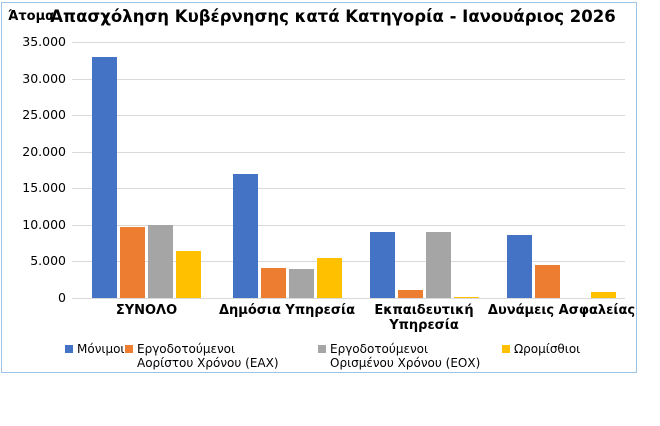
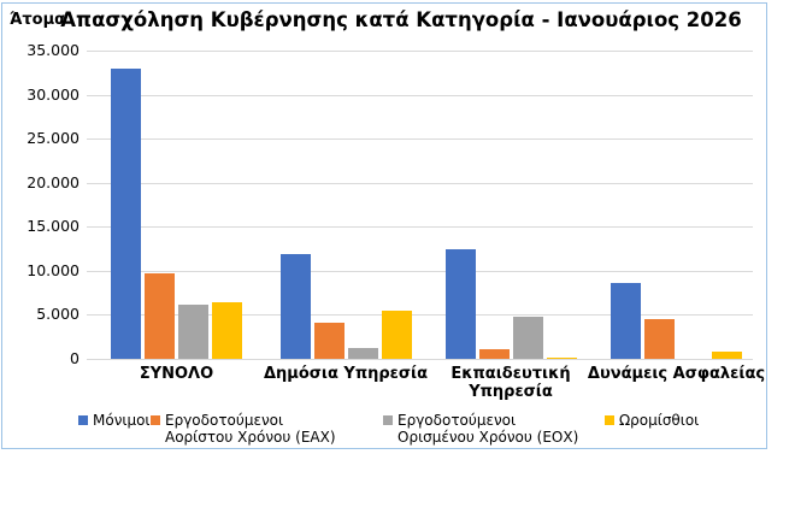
Εργοδοτούμενοι Ορισμένου Χρόνου (ΕΟΧ)/ΣΥΝΟΛΟ: 10000 -> 6000
Μόνιμοι/Δημόσια Υπηρεσία: 17000 -> 12000
Εργοδοτούμενοι Ορισμένου Χρόνου (ΕΟΧ)/Δημόσια Υπηρεσία: 4000 -> 1000
Μόνιμοι/Εκπαιδευτική Υπηρεσία: 9000 -> 12000
Εργοδοτούμενοι Ορισμένου Χρόνου (ΕΟΧ)/Εκπαιδευτική Υπηρεσία: 9000 -> 5000
